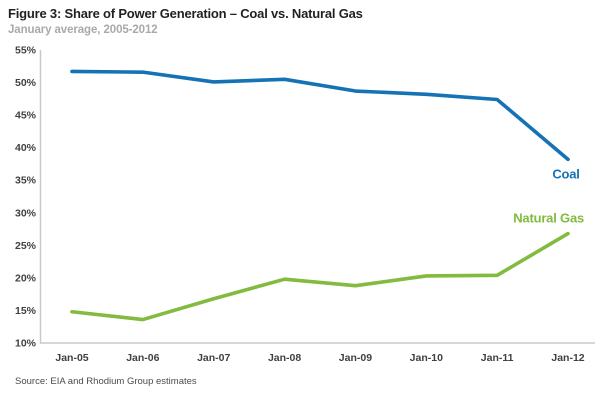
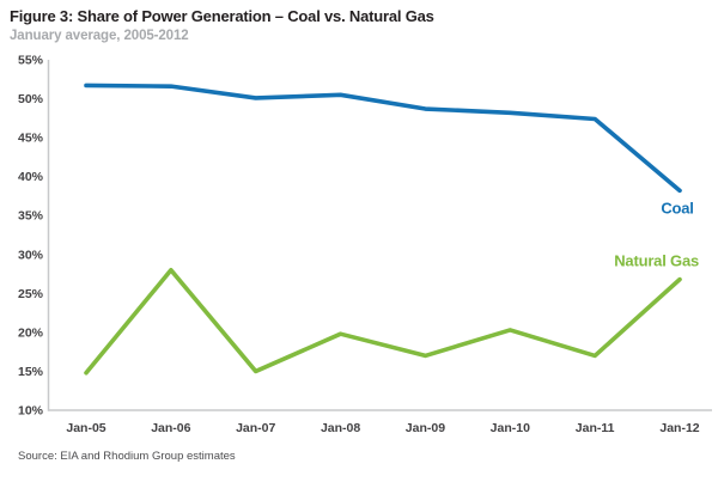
Natural Gas/Jan-06: 14% -> 28%
Natural Gas/Jan-07: 17% -> 15%
Natural Gas/Jan-09: 19% -> 17%
Natural Gas/Jan-11: 20% -> 17%
